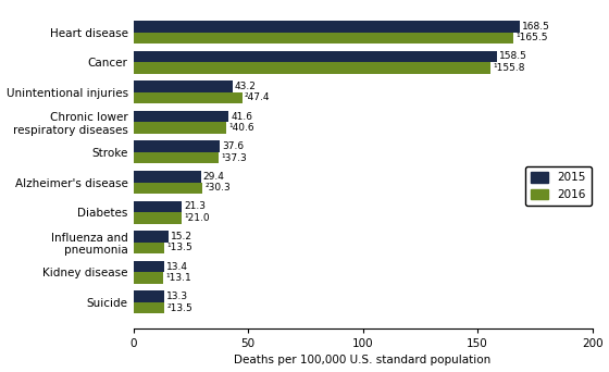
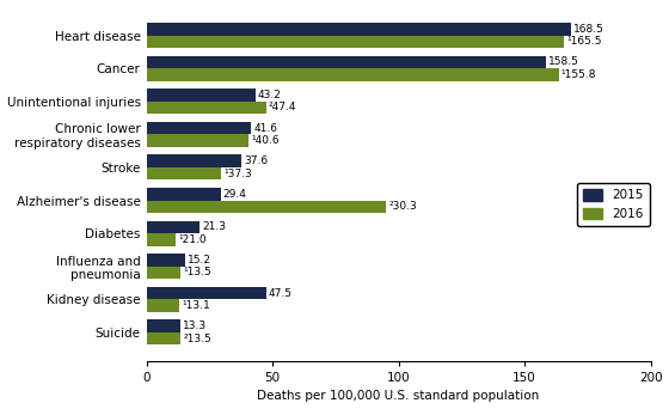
2016/Cancer: 155.8 -> 163.5
2016/Stroke: 37.3 -> 29.5
2016/Alzheimer's disease: 30.3 -> 95.0
2016/Diabetes: 21.0 -> 11.5
2015/Kidney disease: 13.4 -> 47.5
